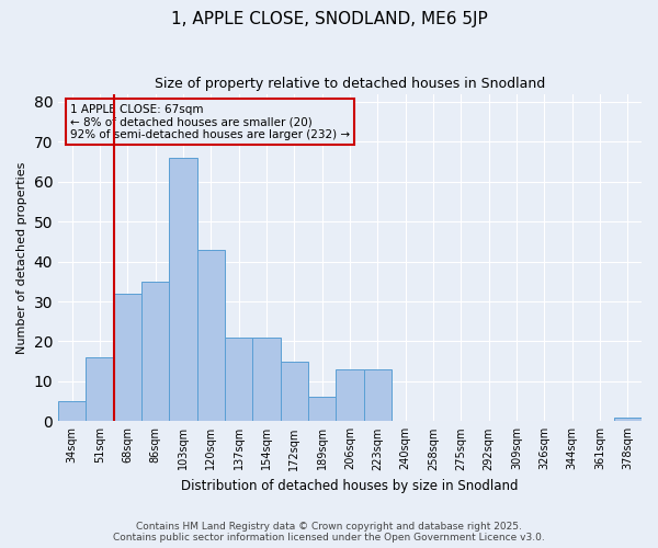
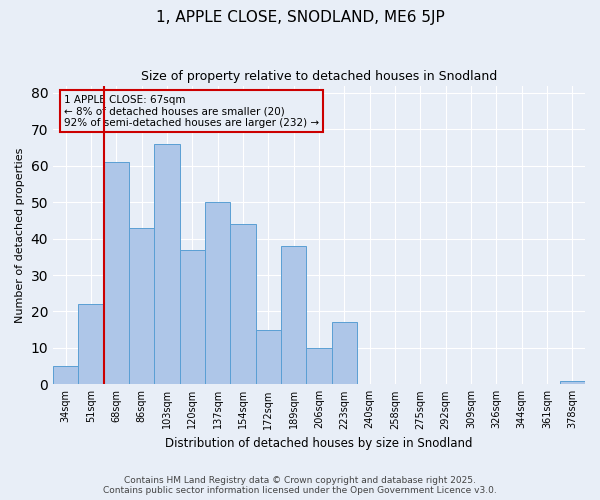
51sqm: 16 -> 22
68sqm: 32 -> 61
86sqm: 35 -> 43
120sqm: 43 -> 37
137sqm: 21 -> 50
154sqm: 21 -> 44
189sqm: 6 -> 38
206sqm: 13 -> 10
223sqm: 13 -> 17
